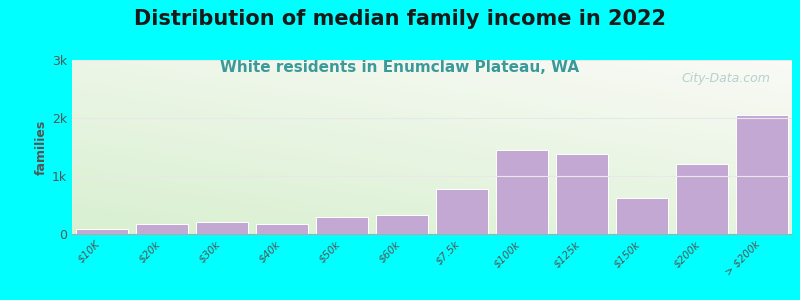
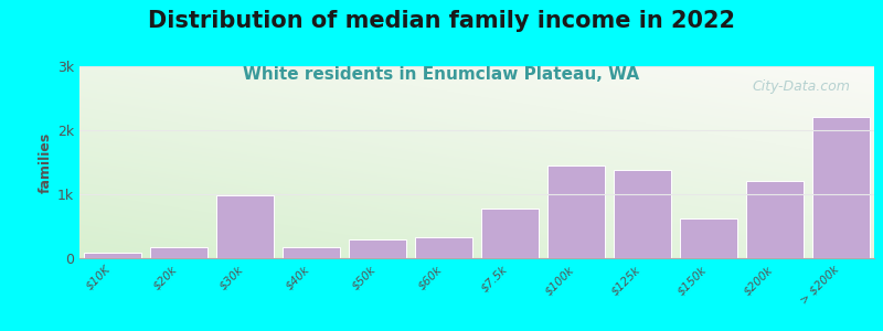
$30k: 0.21k -> 0.98k
> $200k: 2.05k -> 2.20k
